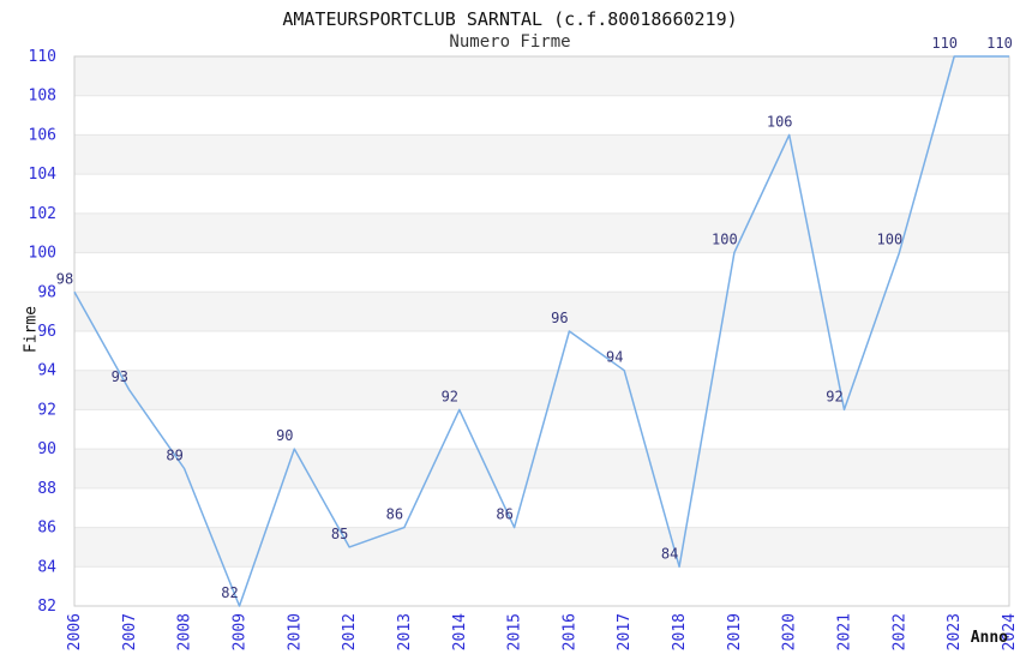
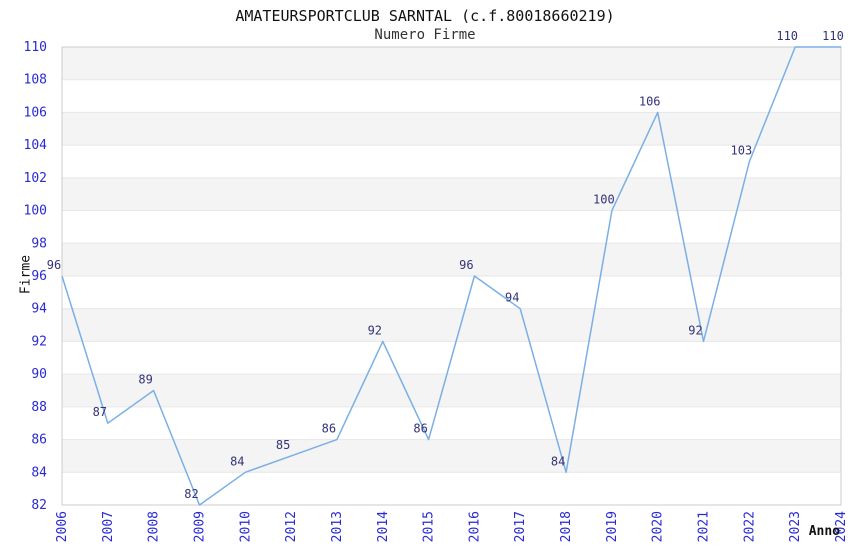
2006: 98 -> 96
2007: 93 -> 87
2010: 90 -> 84
2022: 100 -> 103
